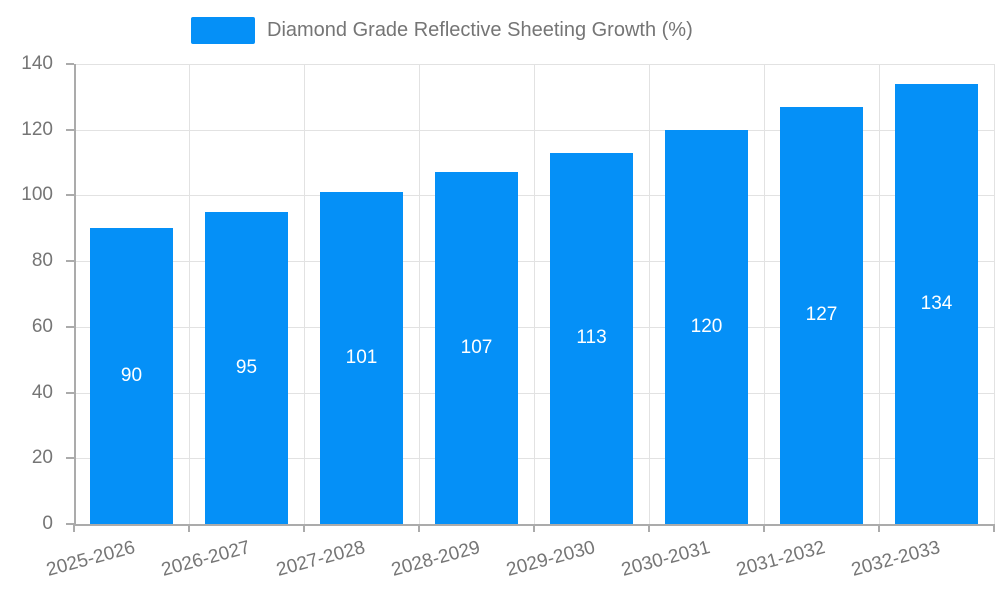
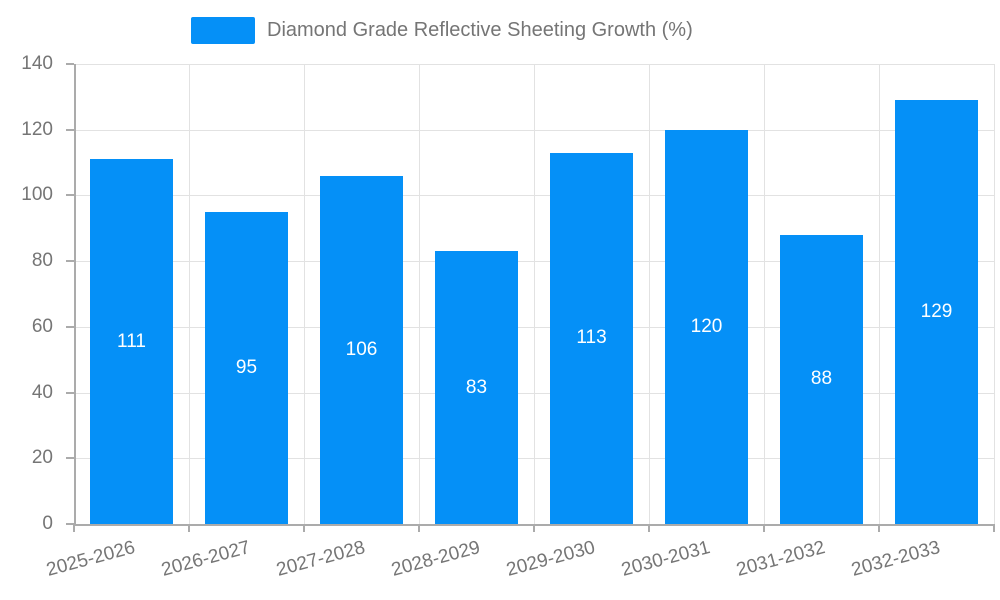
2025-2026: 90 -> 111
2027-2028: 101 -> 106
2028-2029: 107 -> 83
2031-2032: 127 -> 88
2032-2033: 134 -> 129
